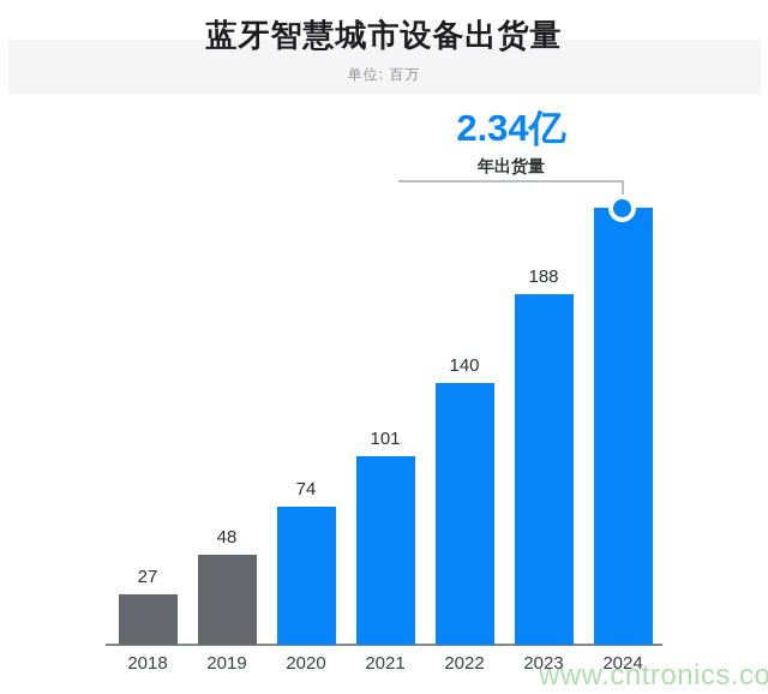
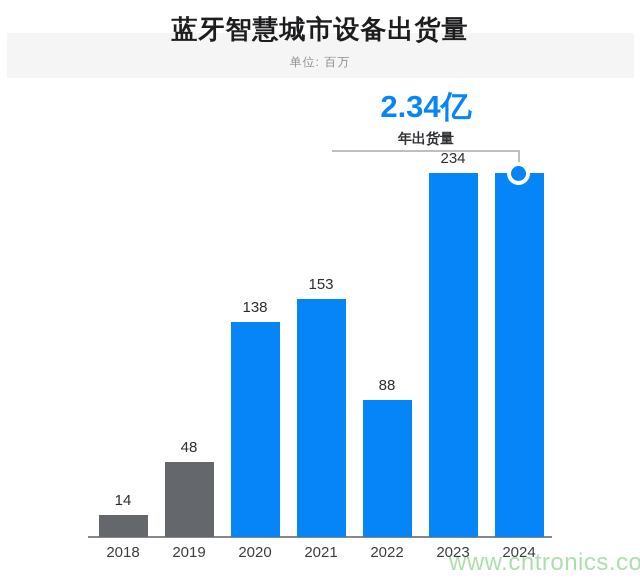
2018: 27 -> 14
2020: 74 -> 138
2021: 101 -> 153
2022: 140 -> 88
2023: 188 -> 234
